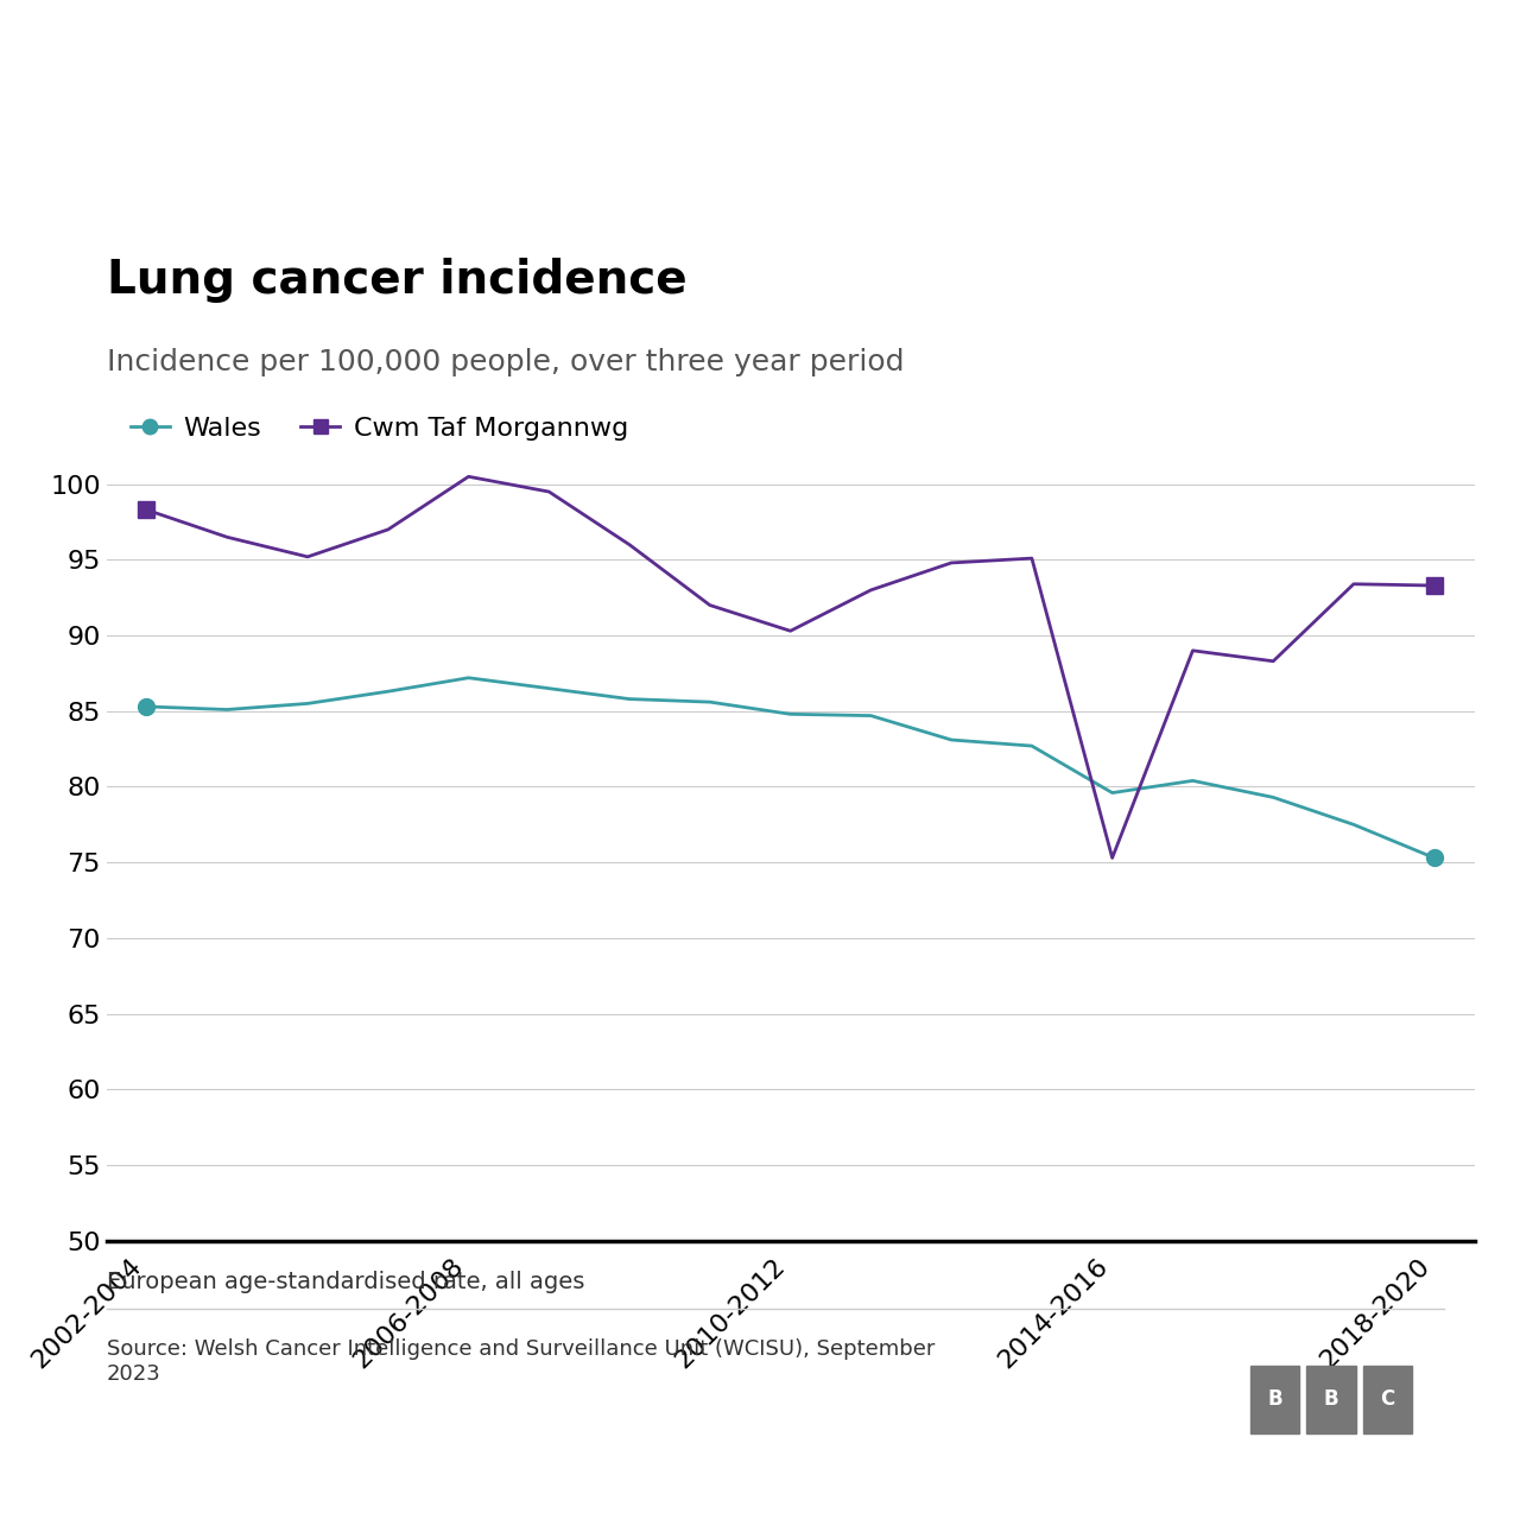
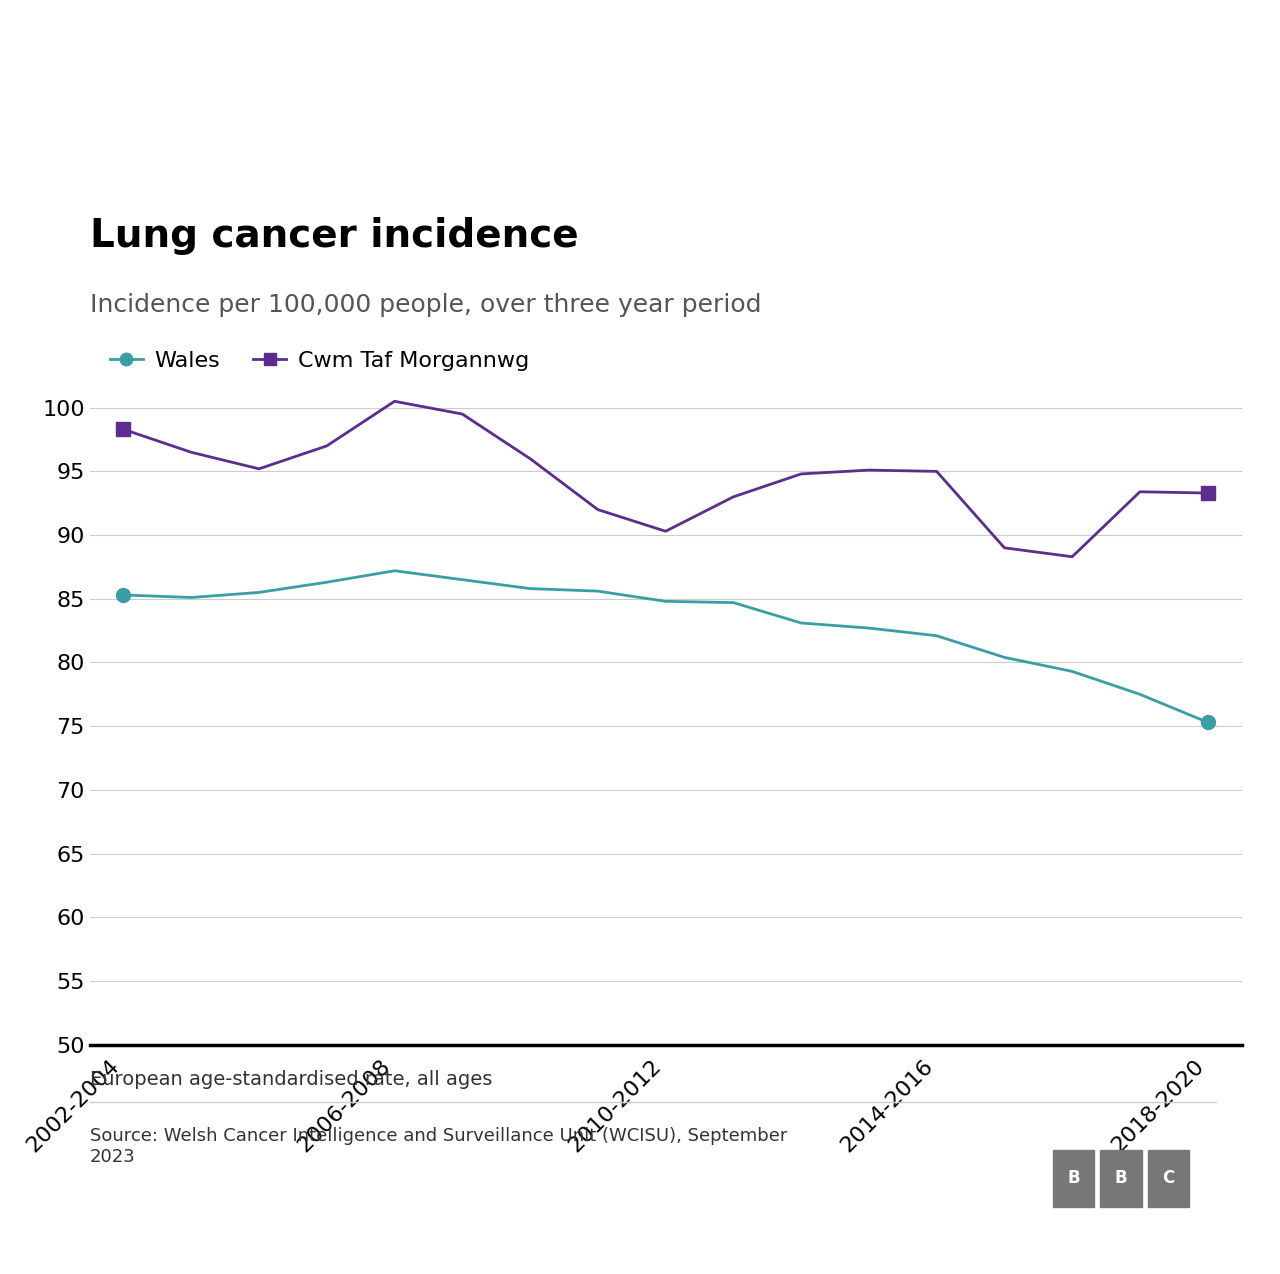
Wales/2014-2016: 79.6 -> 82.1
Cwm Taf Morgannwg/2014-2016: 75.3 -> 95.0
